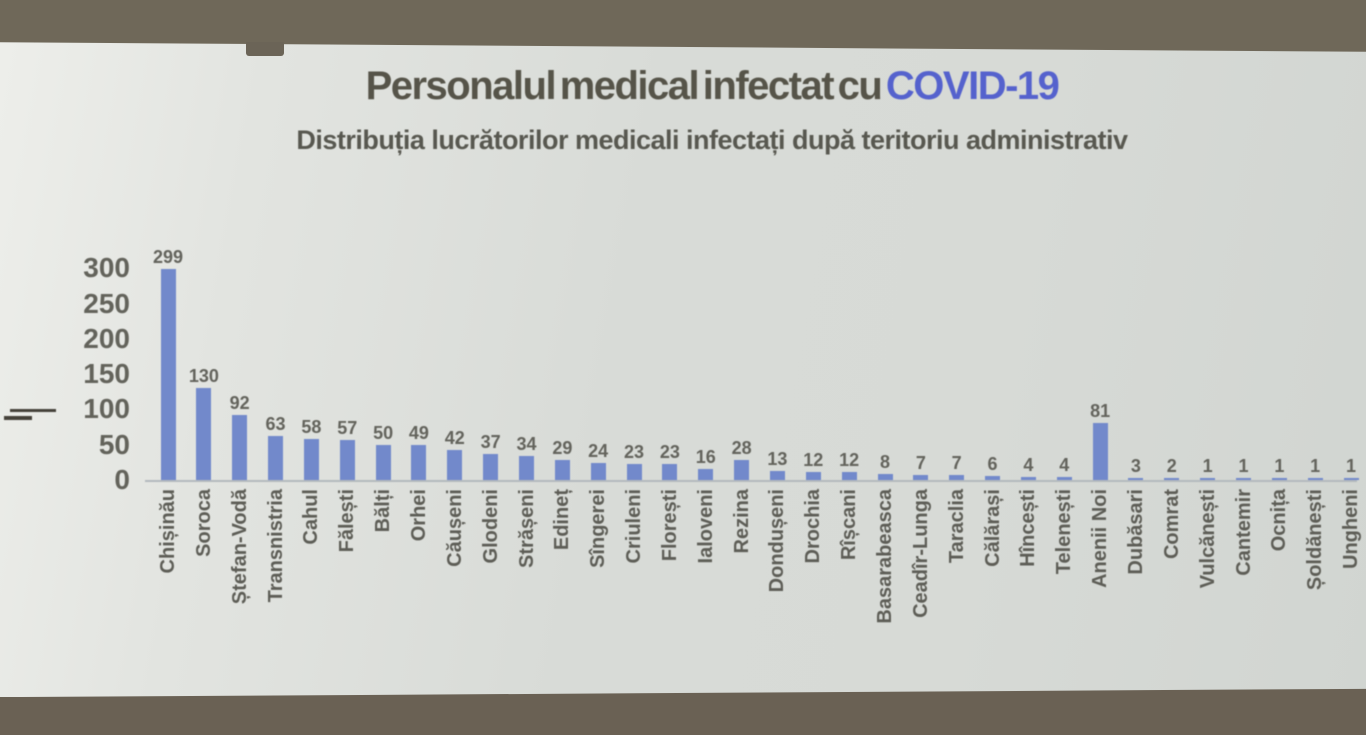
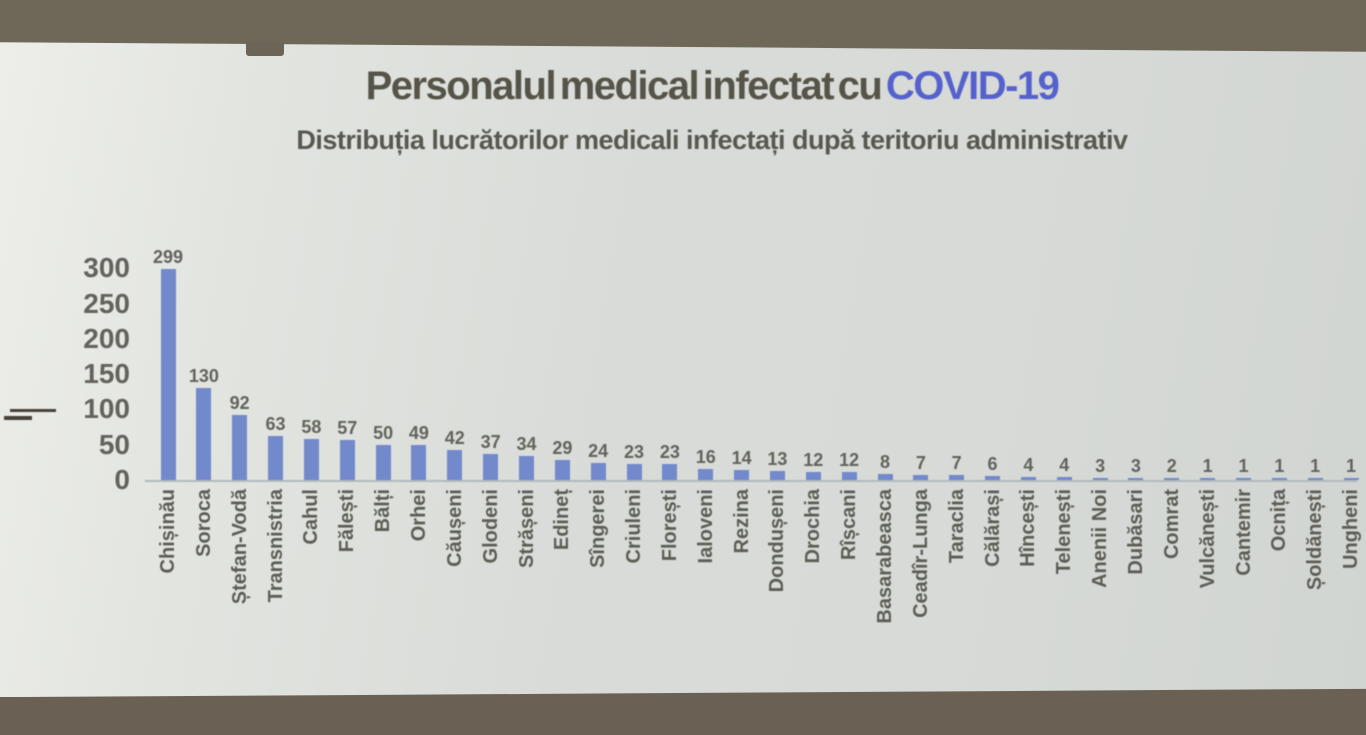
Rezina: 28 -> 14
Anenii Noi: 81 -> 3
